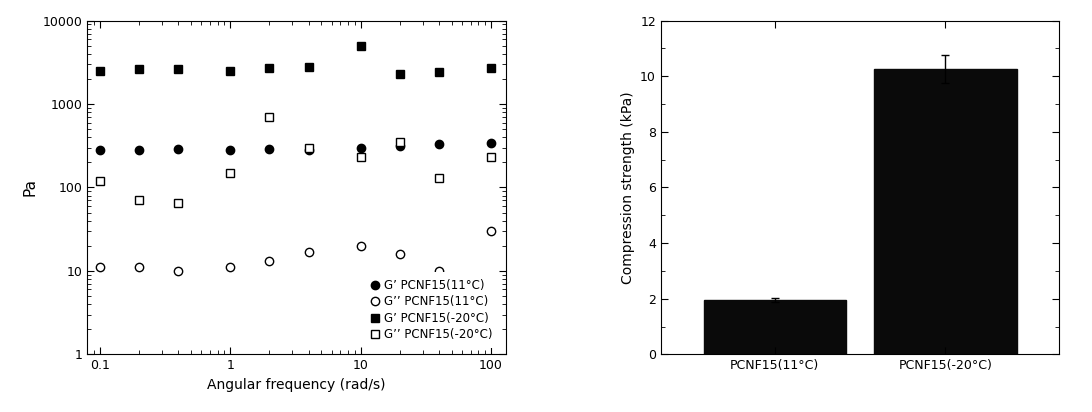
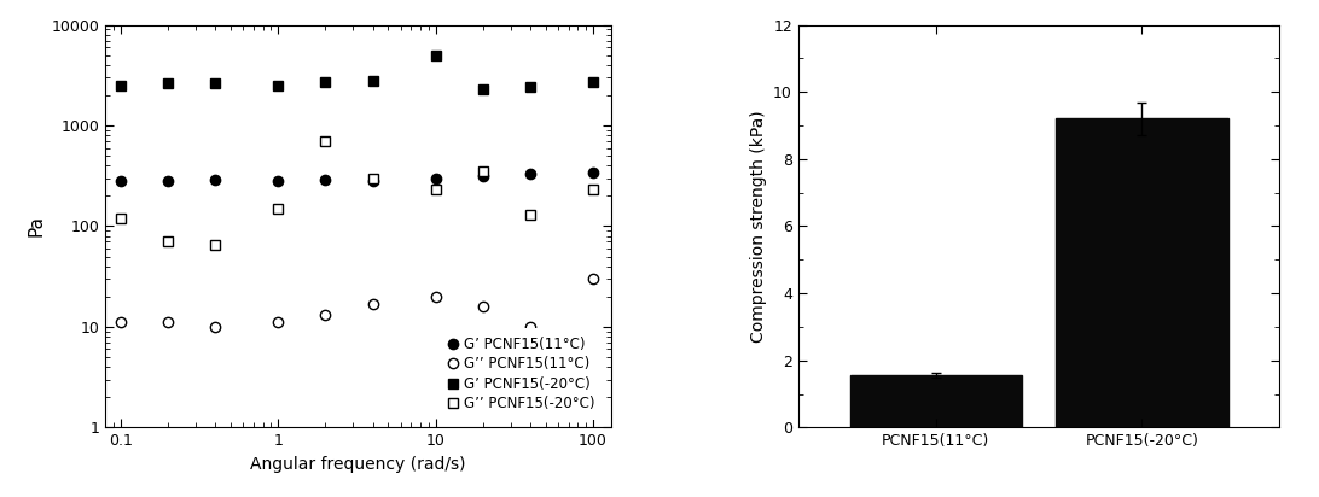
PCNF15(11°C): 1.95 -> 1.55
PCNF15(-20°C): 10.25 -> 9.20
